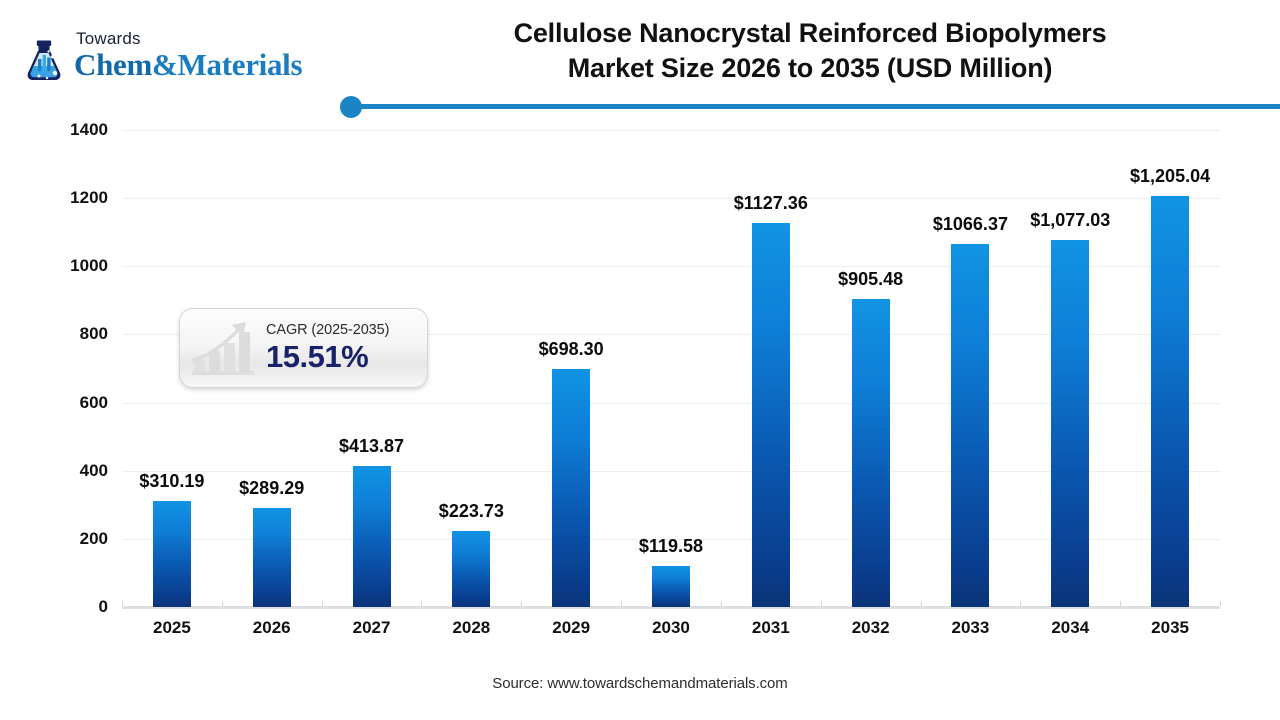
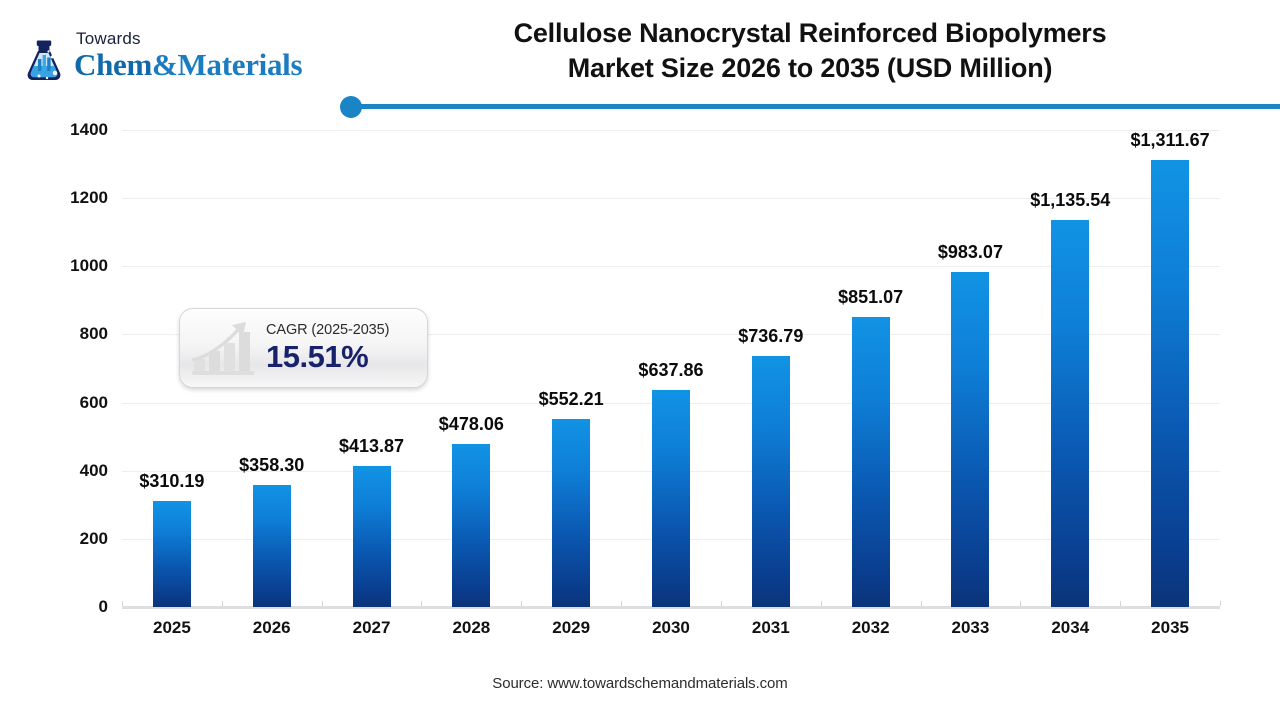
2026: $289.29 -> $358.30
2028: $223.73 -> $478.06
2029: $698.30 -> $552.21
2030: $119.58 -> $637.86
2031: $1127.36 -> $736.79
2032: $905.48 -> $851.07
2033: $1066.37 -> $983.07
2034: $1,077.03 -> $1,135.54
2035: $1,205.04 -> $1,311.67
